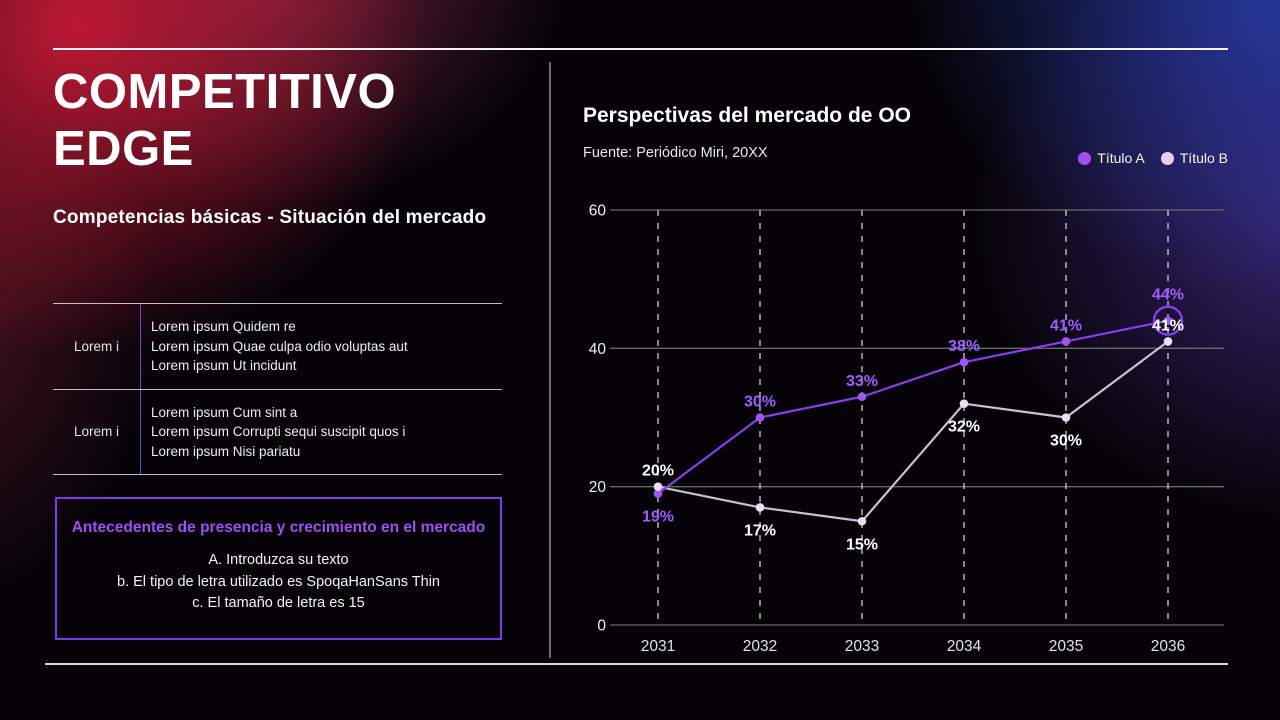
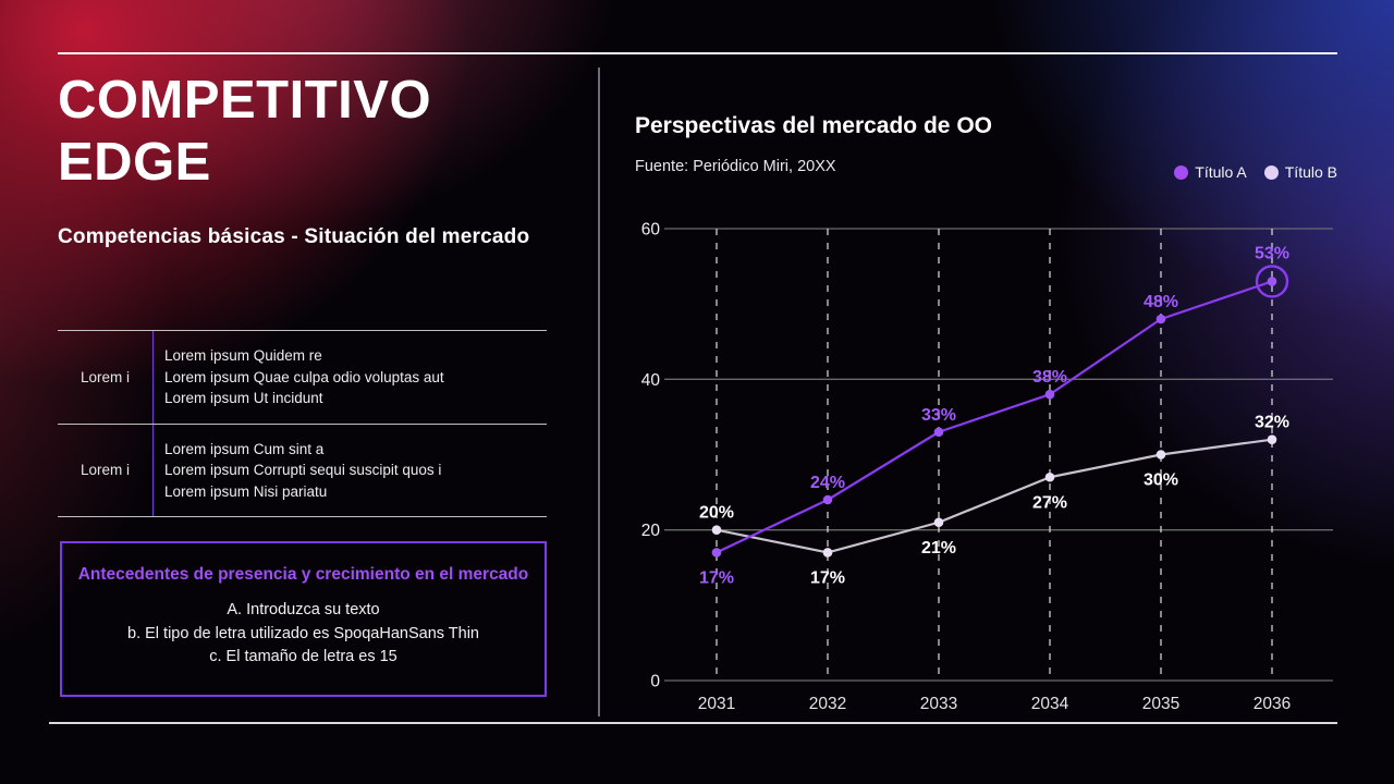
Título A/2031: 19% -> 17%
Título A/2032: 30% -> 24%
Título B/2033: 15% -> 21%
Título B/2034: 32% -> 27%
Título A/2035: 41% -> 48%
Título A/2036: 44% -> 53%
Título B/2036: 41% -> 32%
